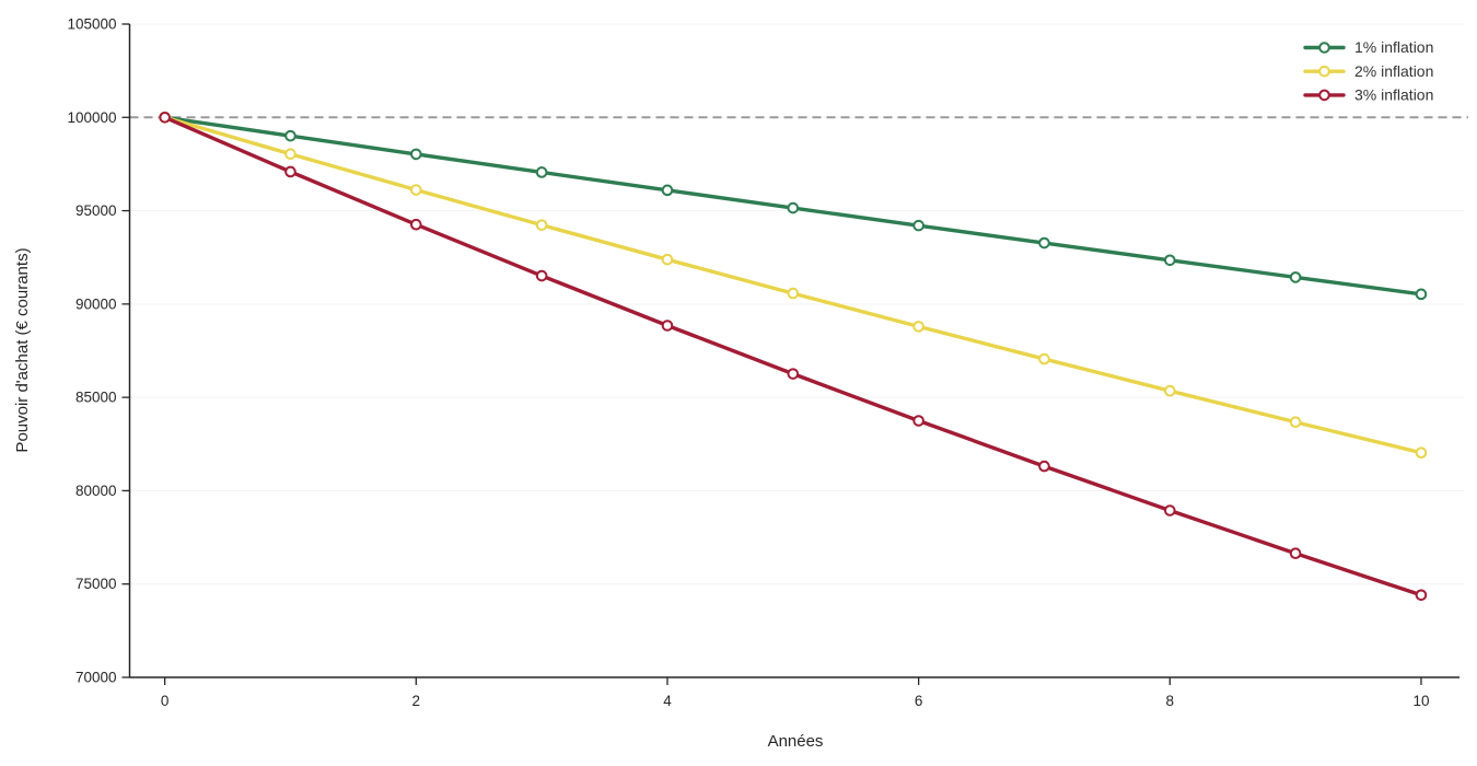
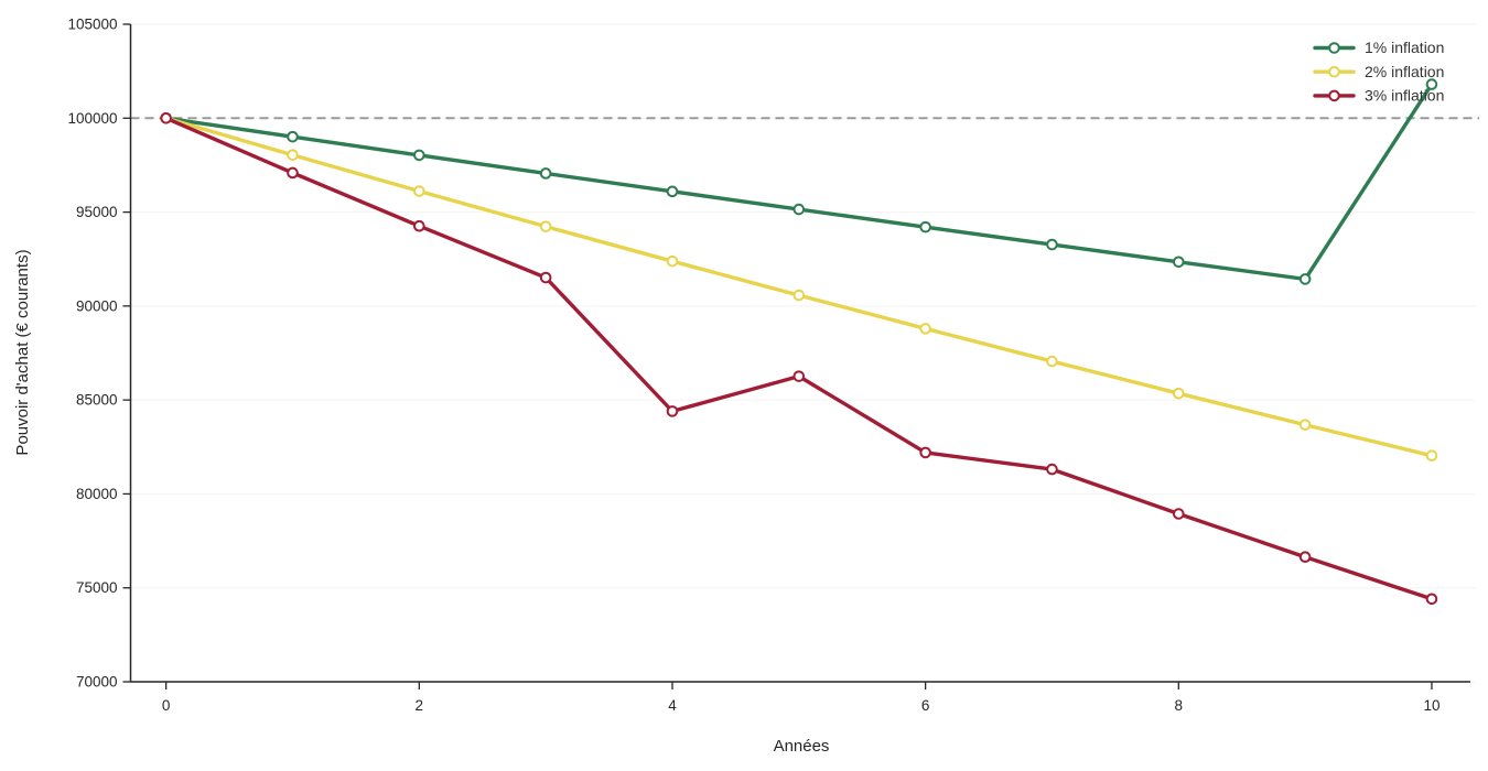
3% inflation/4: 88800 -> 84400
3% inflation/6: 83700 -> 82200
1% inflation/10: 90500 -> 101800
